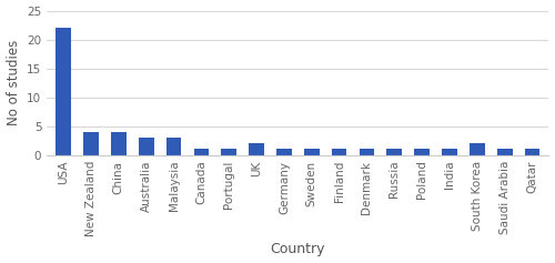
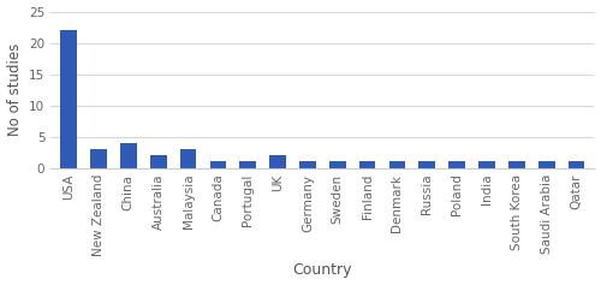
New Zealand: 4 -> 3
Australia: 3 -> 2
South Korea: 2 -> 1
